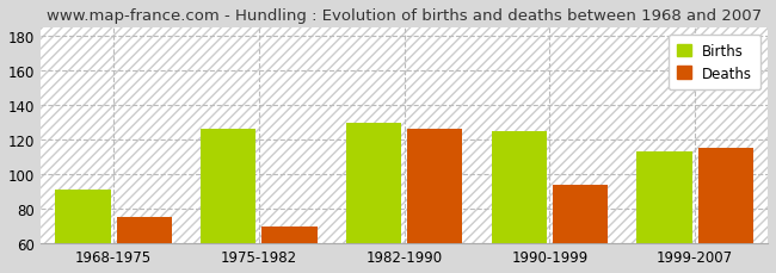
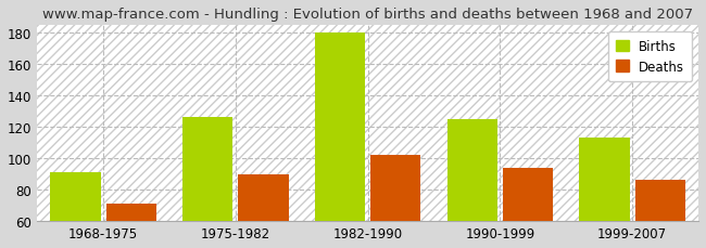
Deaths/1968-1975: 75 -> 71
Deaths/1975-1982: 70 -> 90
Births/1982-1990: 130 -> 180
Deaths/1982-1990: 126 -> 102
Deaths/1999-2007: 115 -> 86
